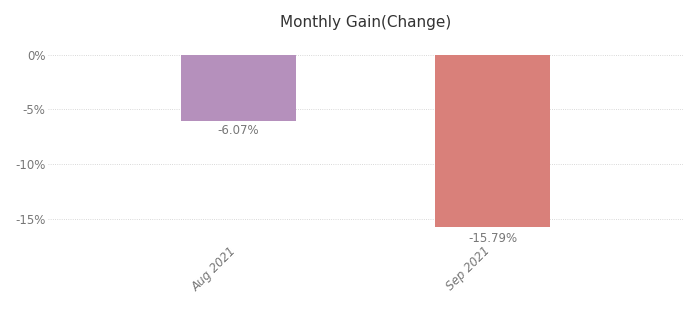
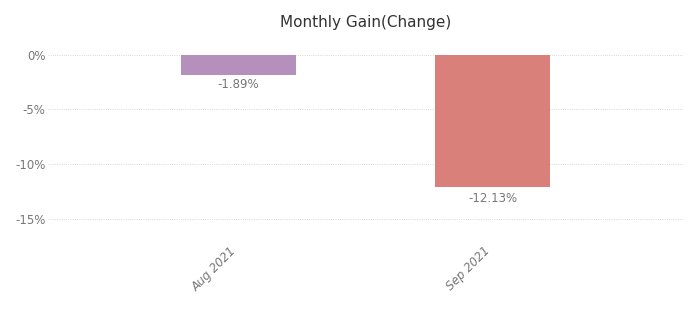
Aug 2021: -6.07% -> -1.89%
Sep 2021: -15.79% -> -12.13%
